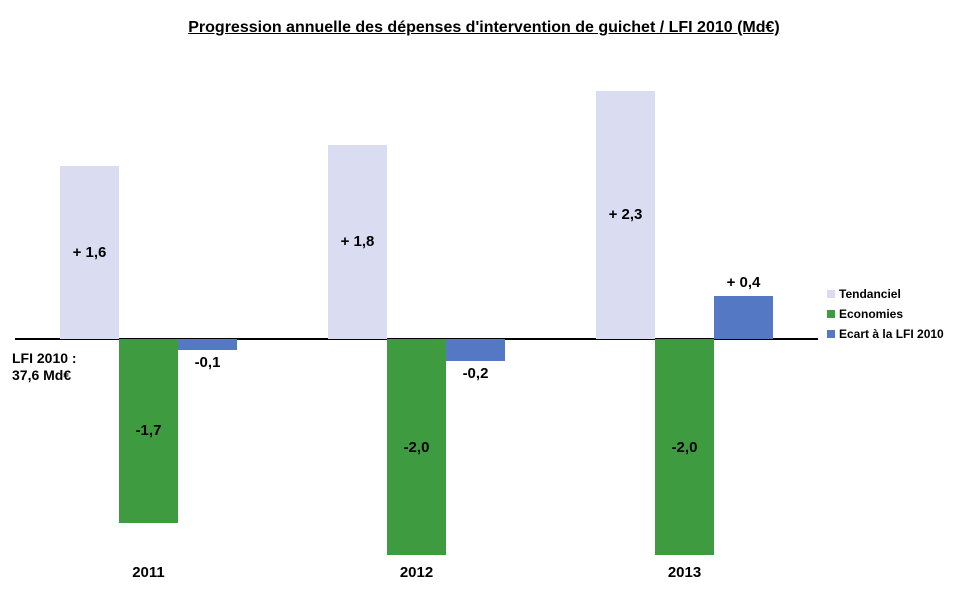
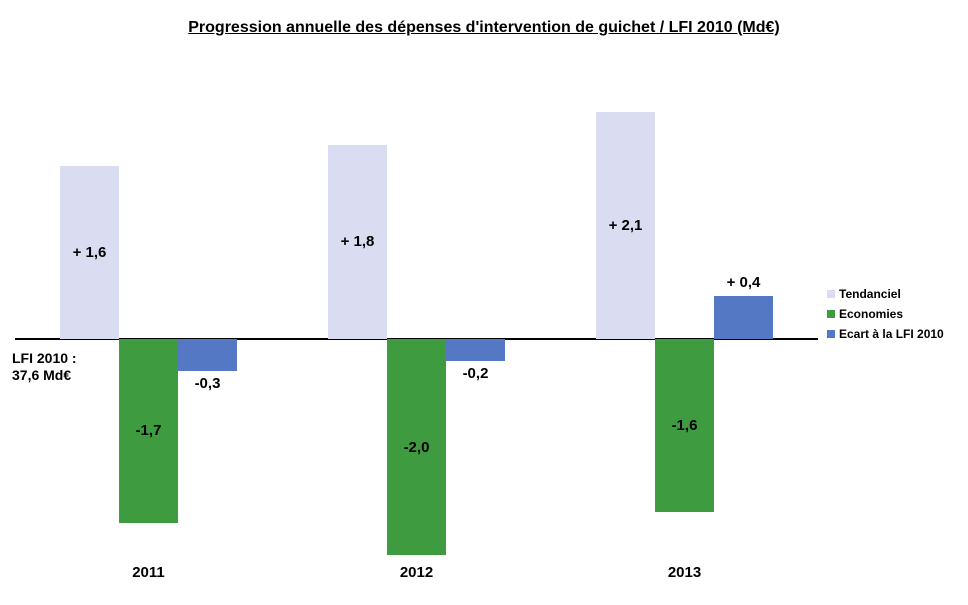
Ecart à la LFI 2010/2011: -0,1 -> -0,3
Tendanciel/2013: 2,3 -> 2,1
Economies/2013: -2,0 -> -1,6
